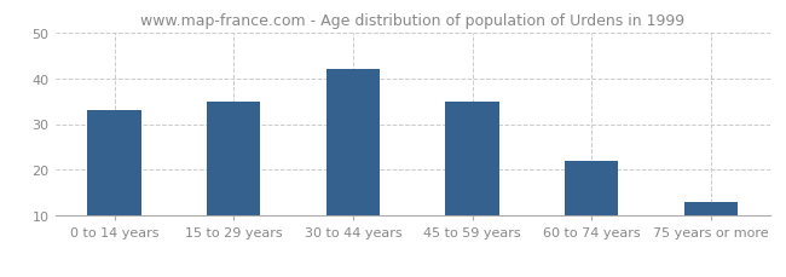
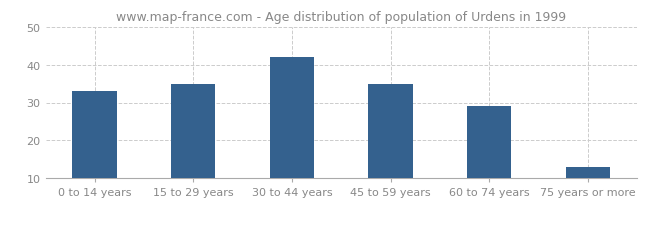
60 to 74 years: 22 -> 29
